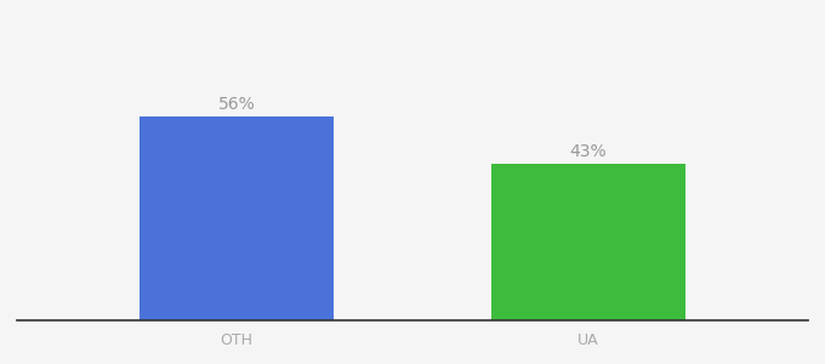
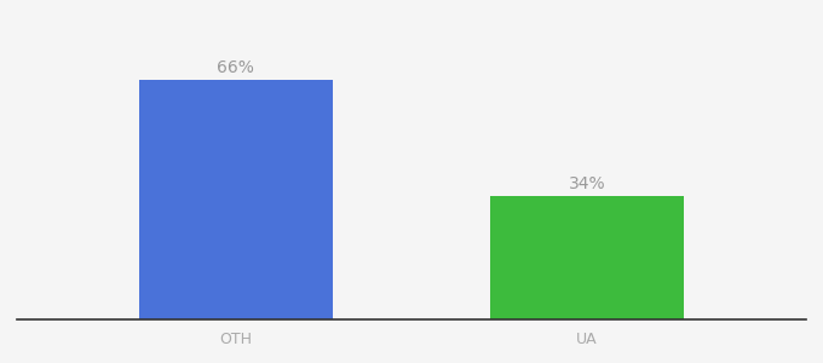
OTH: 56% -> 66%
UA: 43% -> 34%
